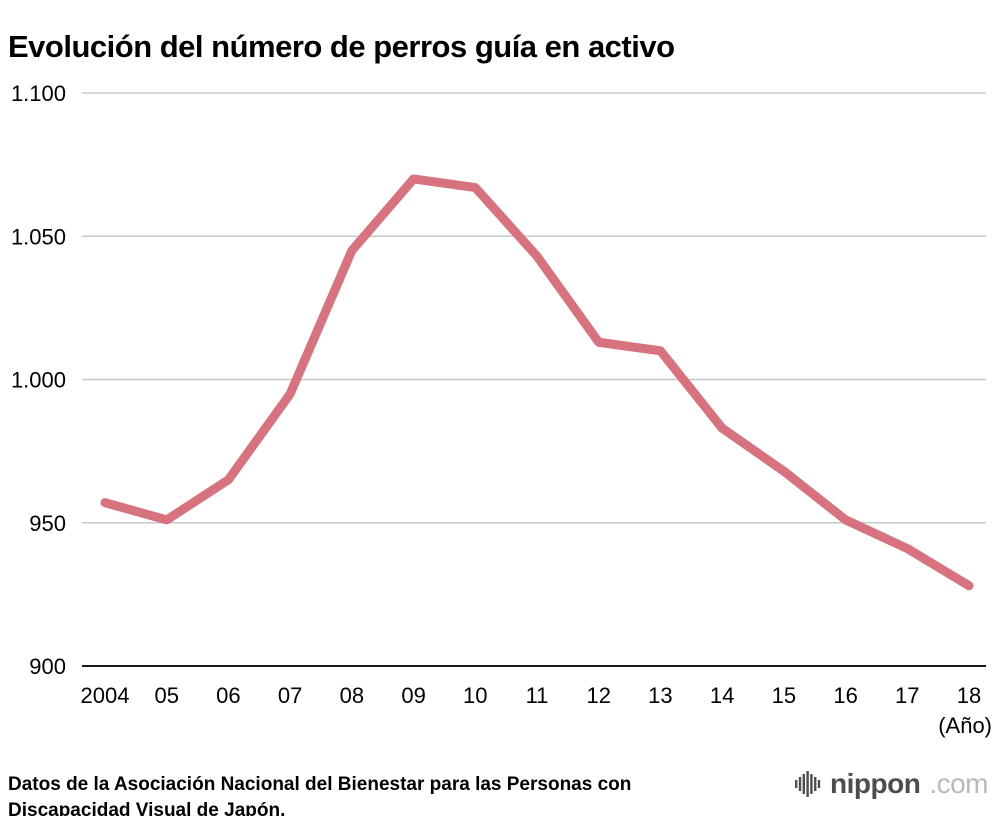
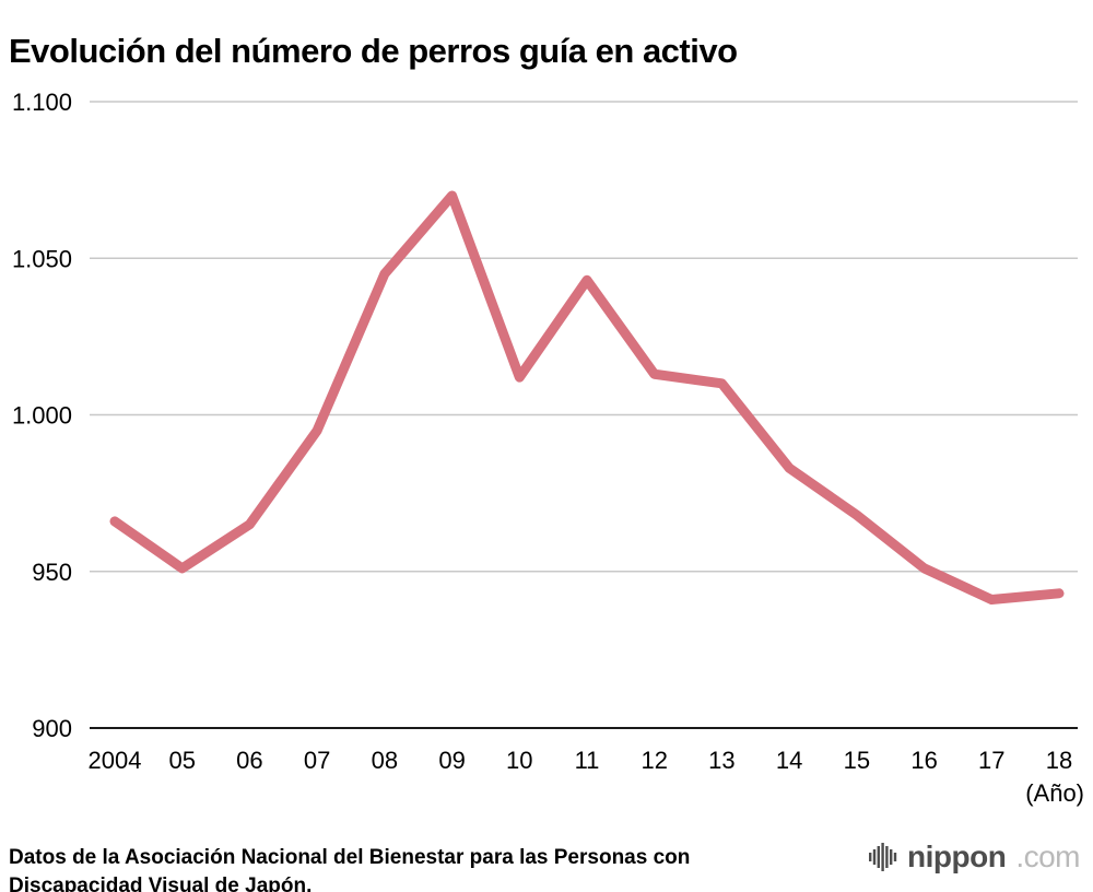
2004: 957 -> 966
10: 1067 -> 1012
18: 928 -> 943
